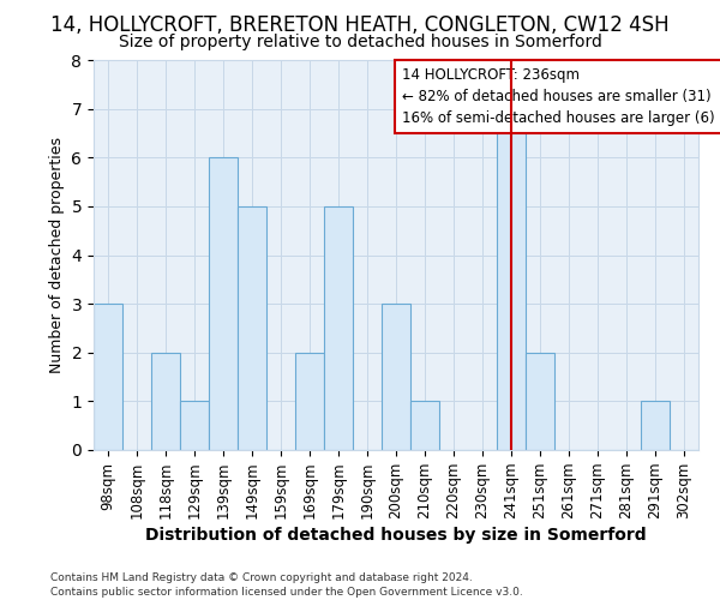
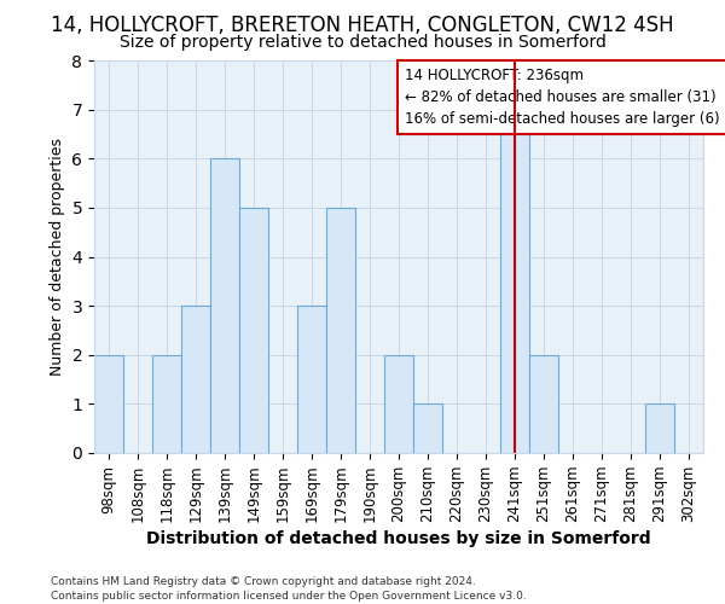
98sqm: 3 -> 2
129sqm: 1 -> 3
169sqm: 2 -> 3
200sqm: 3 -> 2
